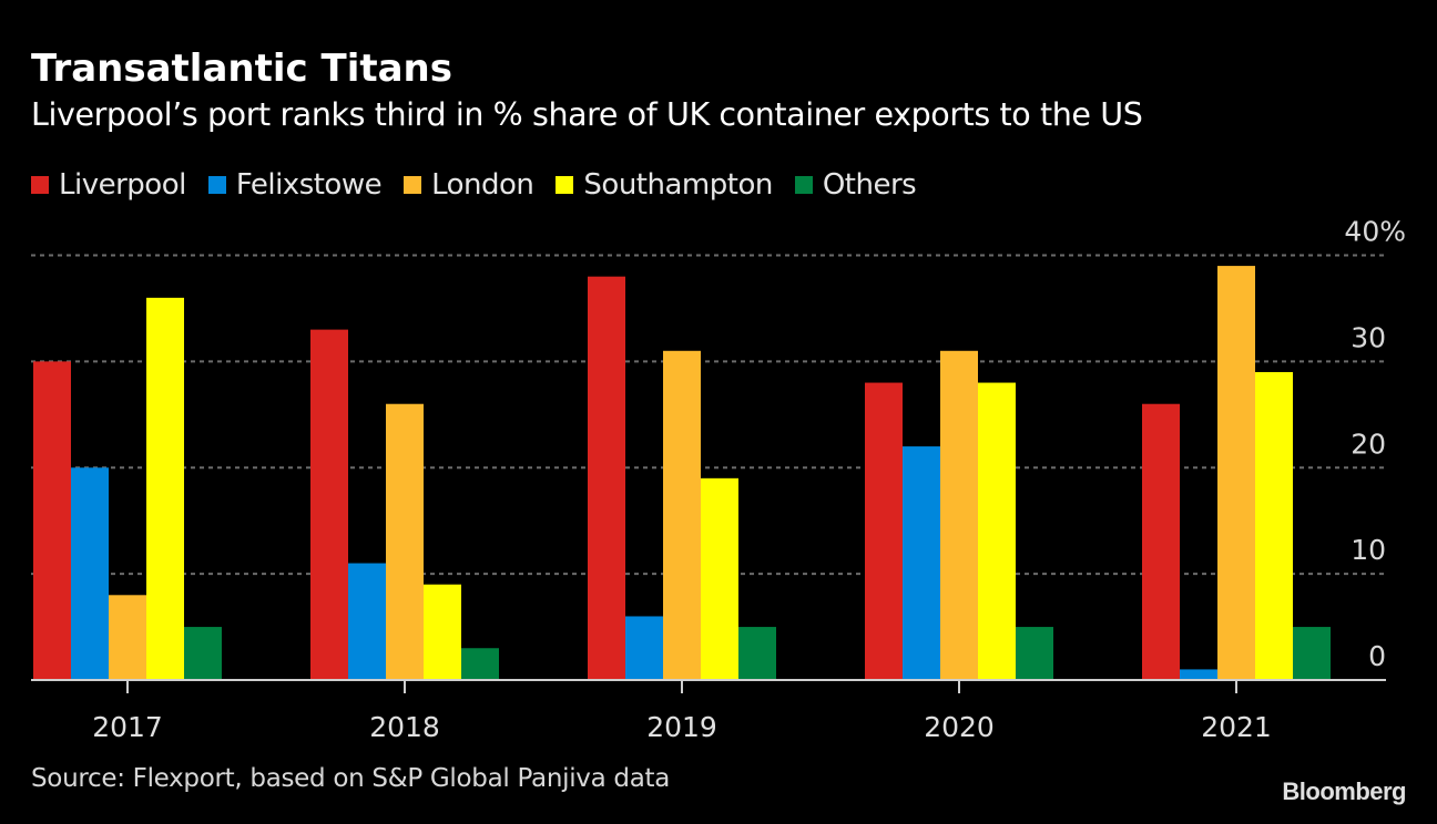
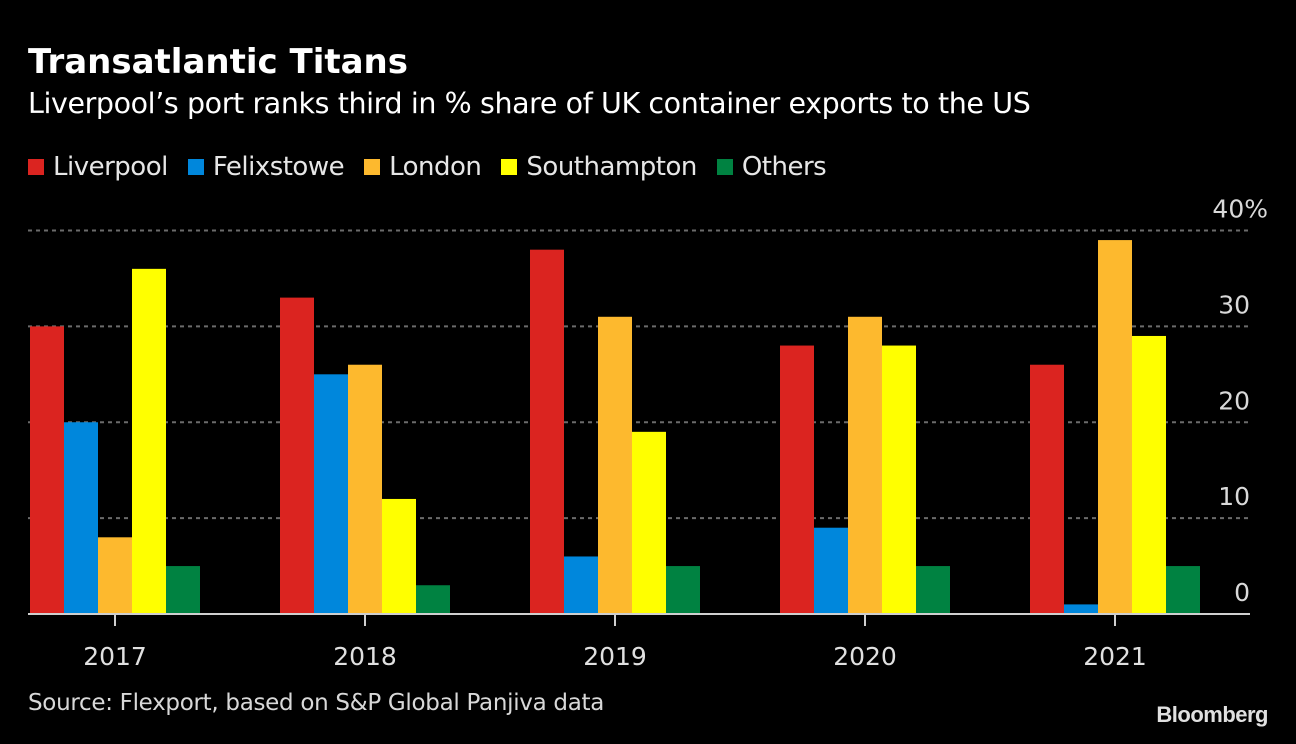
Felixstowe/2018: 11 -> 25
Southampton/2018: 9 -> 12
Felixstowe/2020: 22 -> 9
